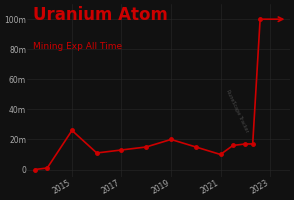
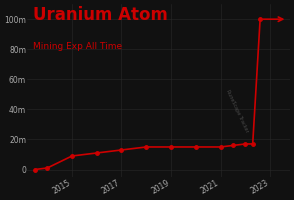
2015: 26m -> 9m
2019: 20m -> 15m
2021: 10m -> 15m
